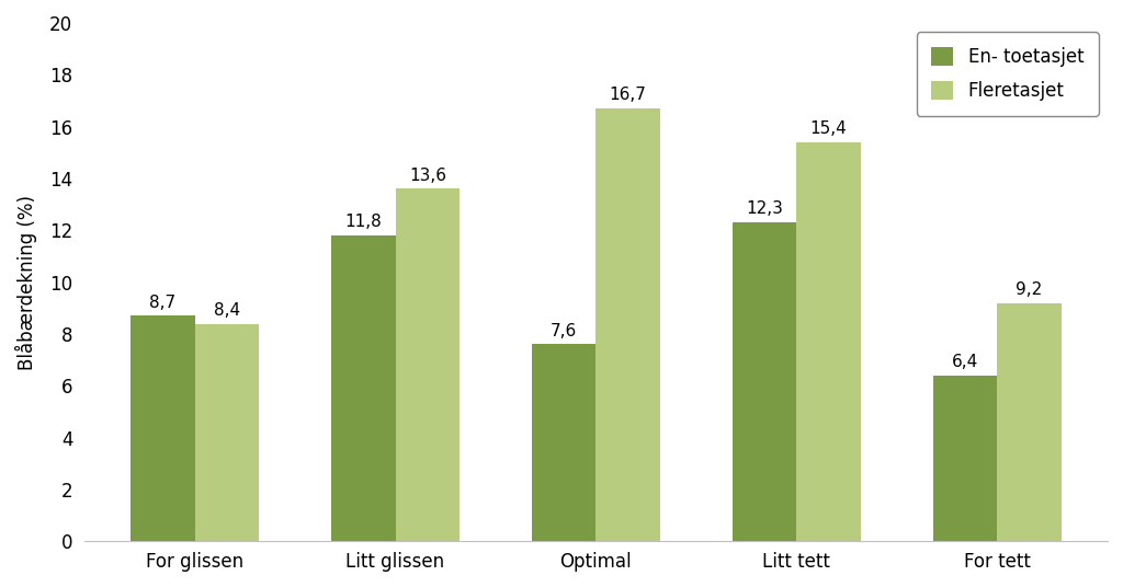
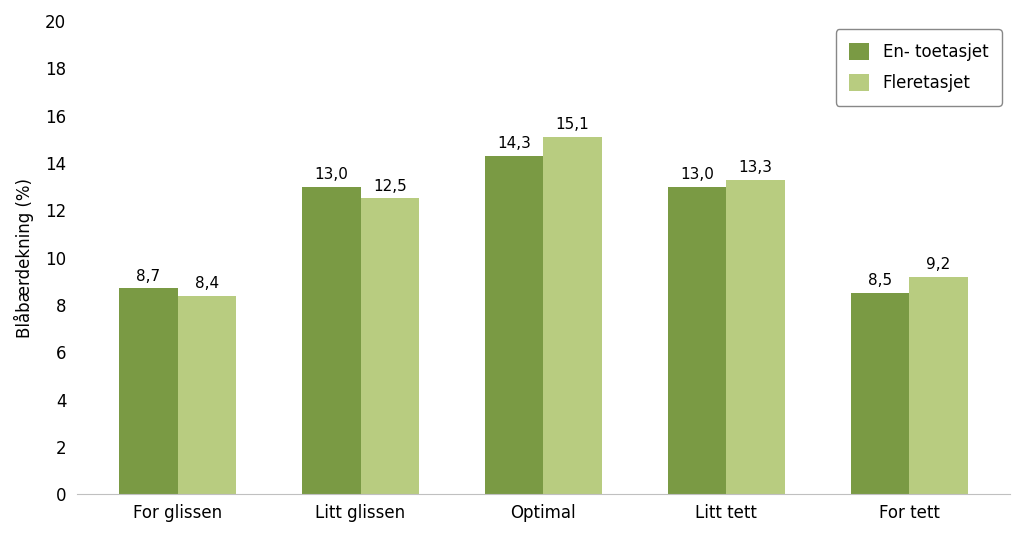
En- toetasjet/Litt glissen: 11,8 -> 13,0
Fleretasjet/Litt glissen: 13,6 -> 12,5
En- toetasjet/Optimal: 7,6 -> 14,3
Fleretasjet/Optimal: 16,7 -> 15,1
En- toetasjet/Litt tett: 12,3 -> 13,0
Fleretasjet/Litt tett: 15,4 -> 13,3
En- toetasjet/For tett: 6,4 -> 8,5
